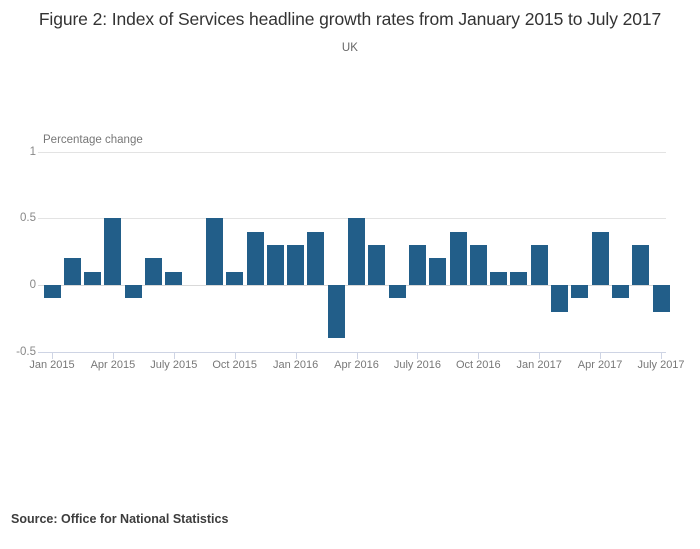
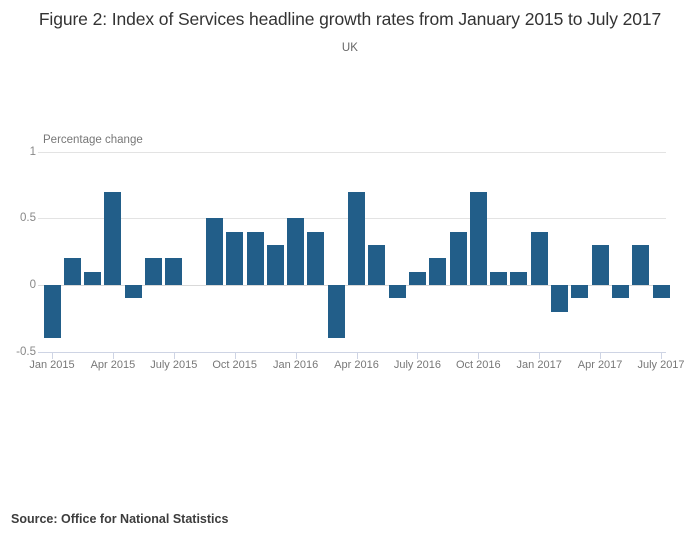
Jan 2015: -0.1 -> -0.4
Apr 2015: 0.5 -> 0.7
July 2015: 0.1 -> 0.2
Oct 2015: 0.1 -> 0.4
Jan 2016: 0.3 -> 0.5
Apr 2016: 0.5 -> 0.7
July 2016: 0.3 -> 0.1
Oct 2016: 0.3 -> 0.7
Jan 2017: 0.3 -> 0.4
Apr 2017: 0.4 -> 0.3
July 2017: -0.2 -> -0.1
